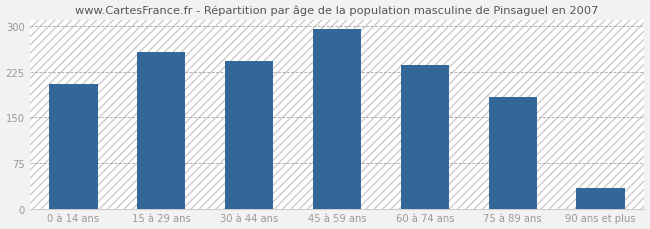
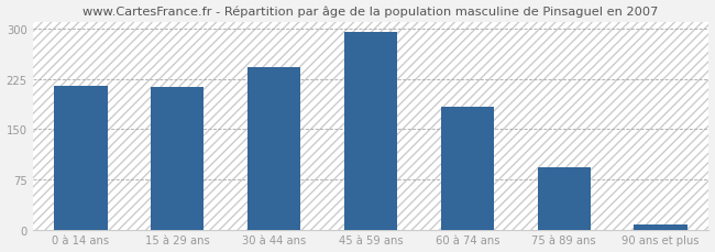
0 à 14 ans: 204 -> 215
15 à 29 ans: 258 -> 213
60 à 74 ans: 236 -> 183
75 à 89 ans: 184 -> 93
90 ans et plus: 34 -> 8
